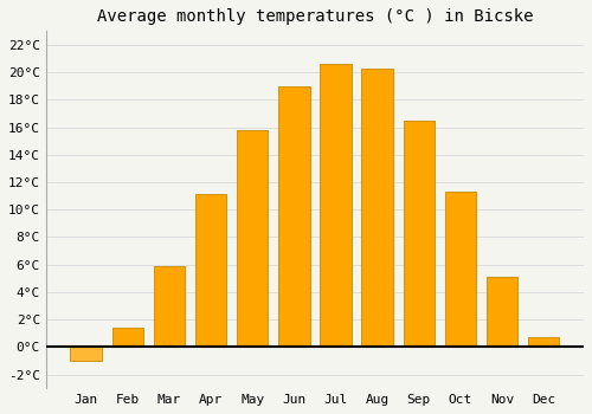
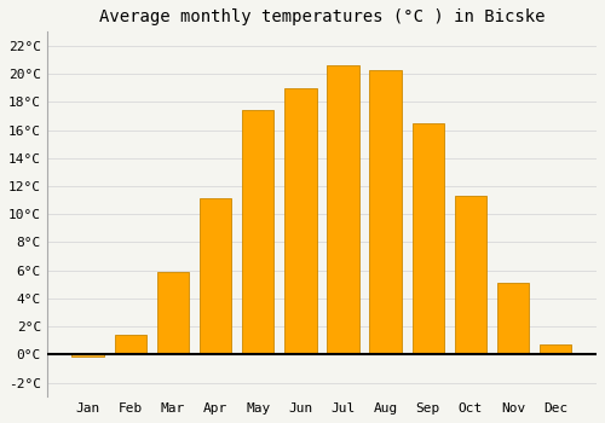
Jan: -1.0°C -> -0.1°C
May: 15.8°C -> 17.4°C
